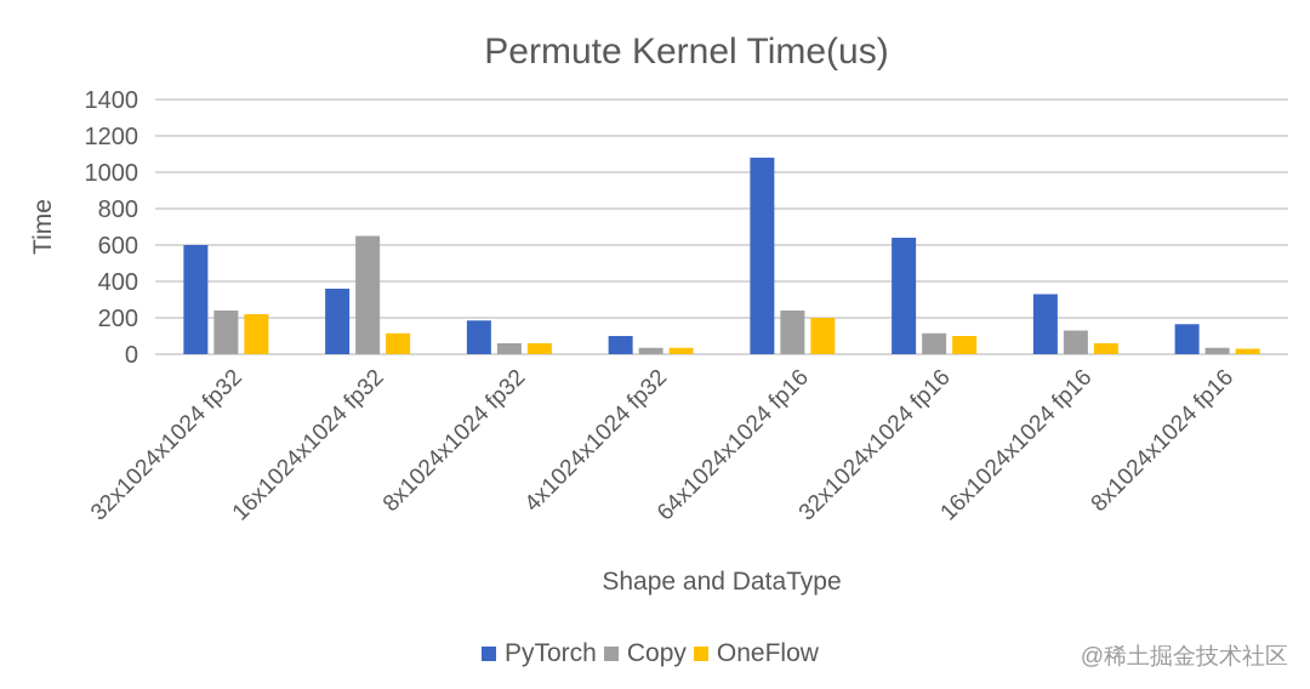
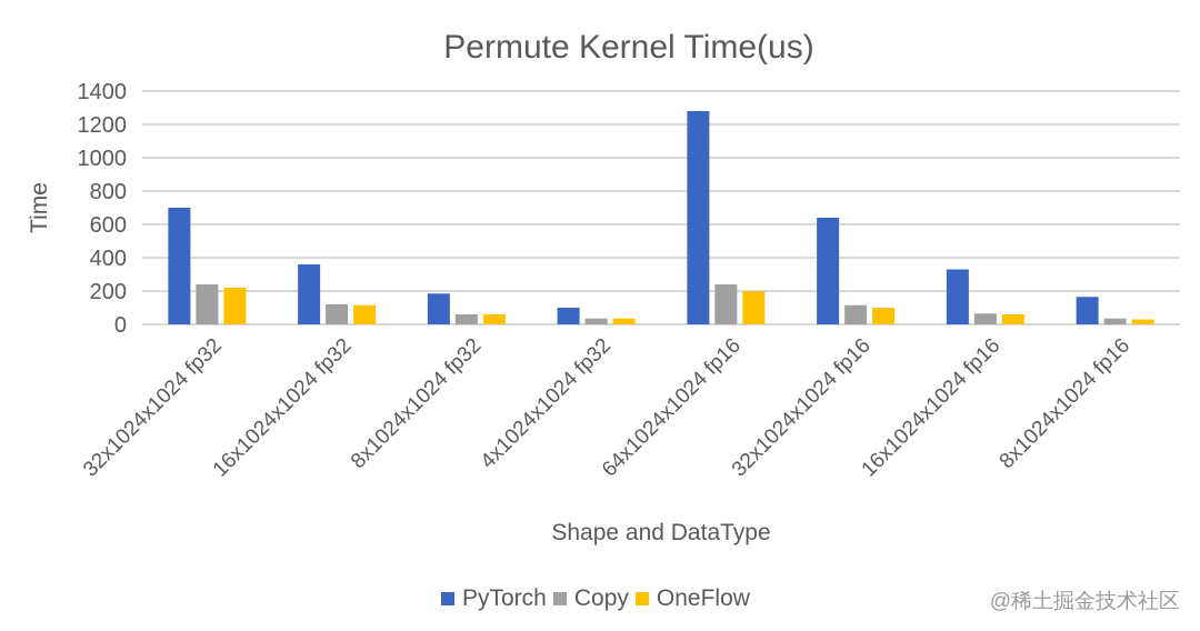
PyTorch/32x1024x1024 fp32: 600 -> 700
Copy/16x1024x1024 fp32: 650 -> 120
PyTorch/64x1024x1024 fp16: 1080 -> 1280
Copy/16x1024x1024 fp16: 130 -> 60
